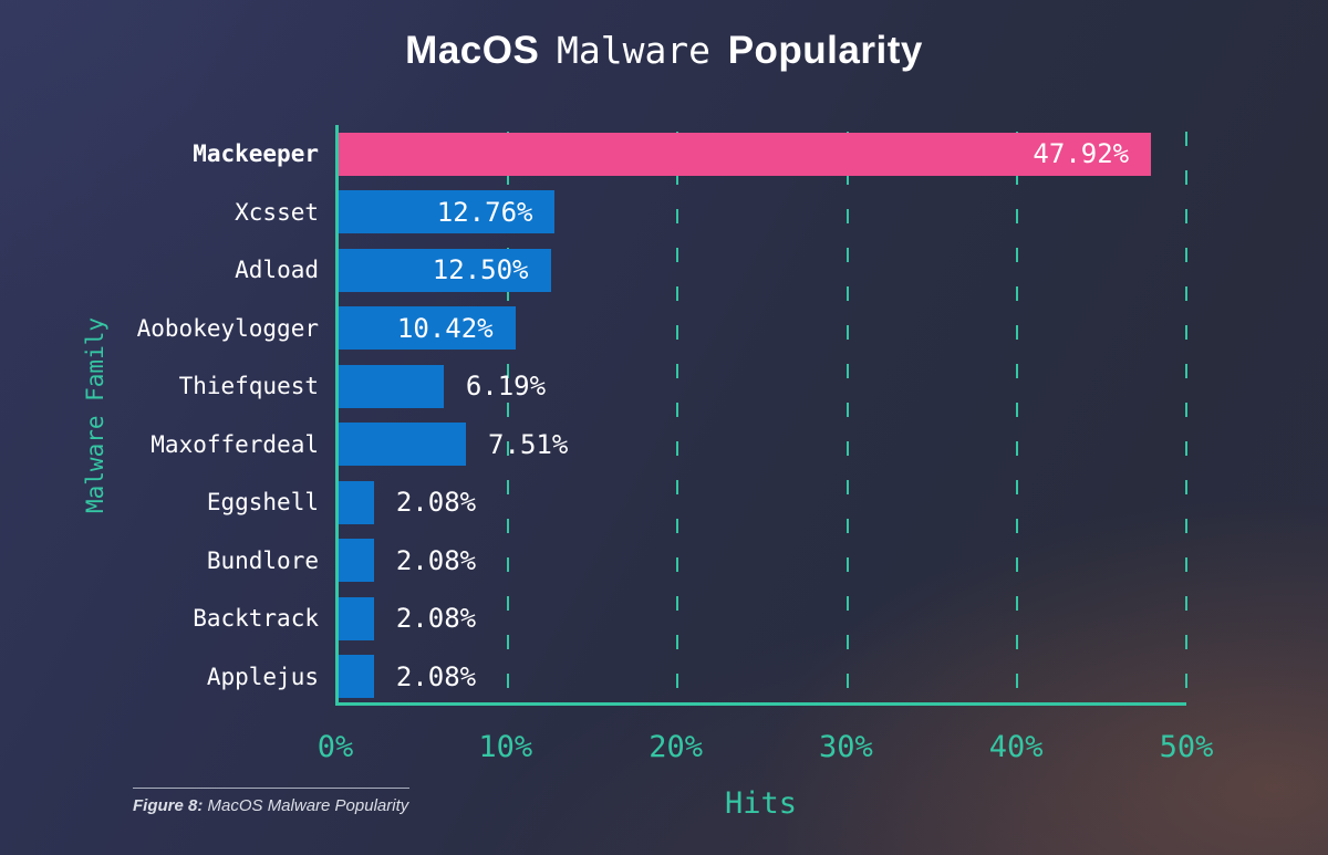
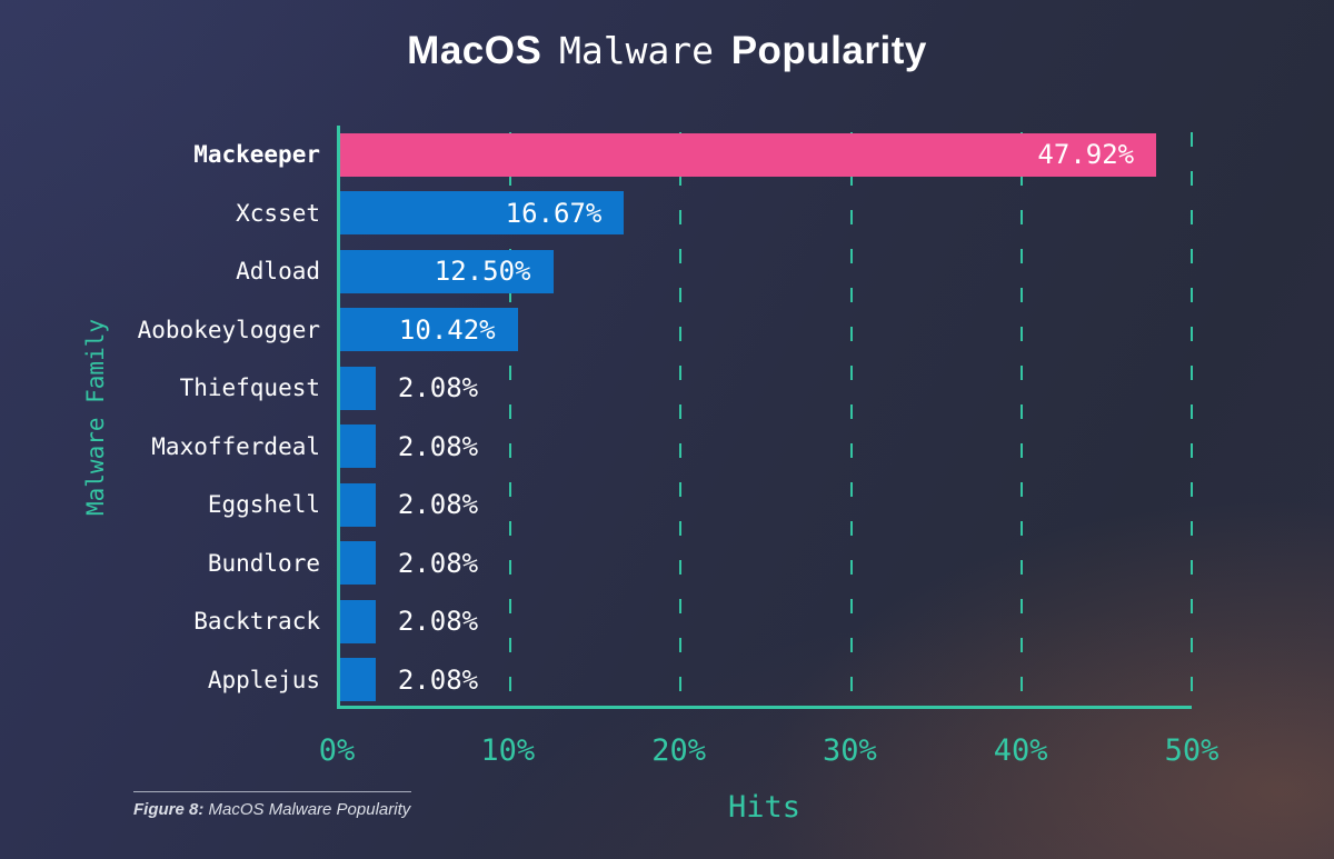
Xcsset: 12.76% -> 16.67%
Thiefquest: 6.19% -> 2.08%
Maxofferdeal: 7.51% -> 2.08%
